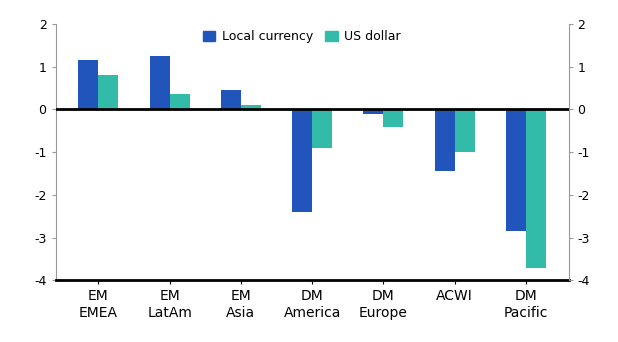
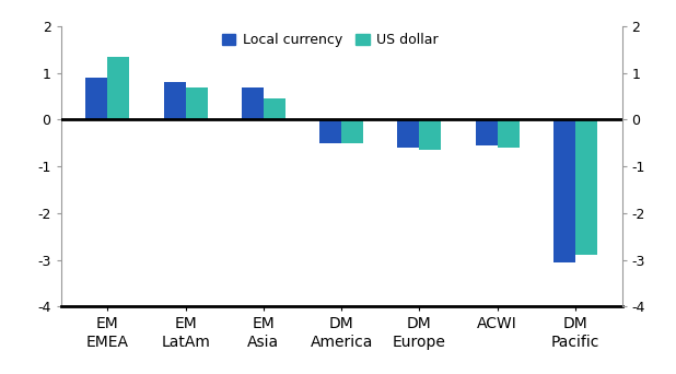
Local currency/EM EMEA: 1.15 -> 0.90
US dollar/EM EMEA: 0.80 -> 1.35
Local currency/EM LatAm: 1.25 -> 0.80
US dollar/EM LatAm: 0.35 -> 0.70
Local currency/EM Asia: 0.45 -> 0.70
US dollar/EM Asia: 0.10 -> 0.45
Local currency/DM America: -2.40 -> -0.50
US dollar/DM America: -0.90 -> -0.50
Local currency/DM Europe: -0.10 -> -0.60
US dollar/DM Europe: -0.40 -> -0.65
Local currency/ACWI: -1.45 -> -0.55
US dollar/ACWI: -1.00 -> -0.60
Local currency/DM Pacific: -2.85 -> -3.05
US dollar/DM Pacific: -3.70 -> -2.90
